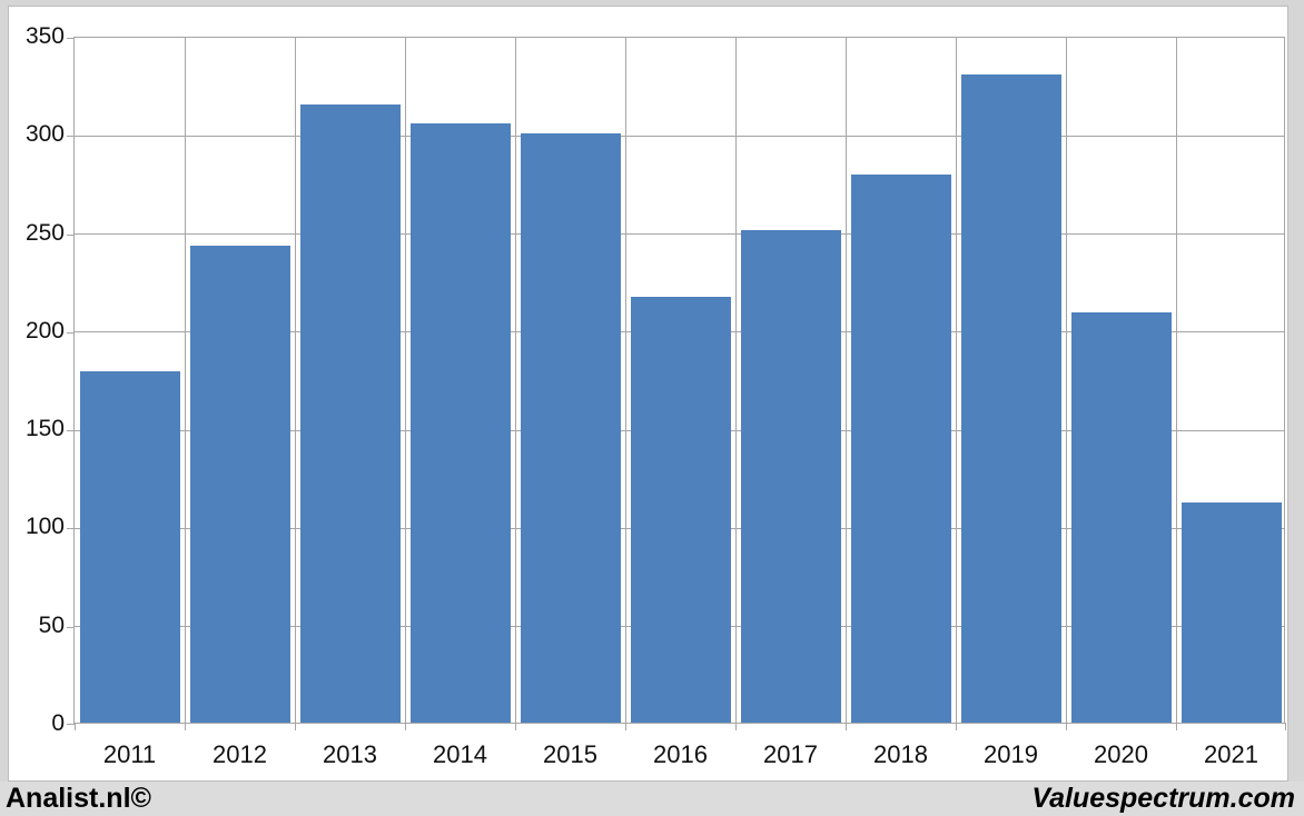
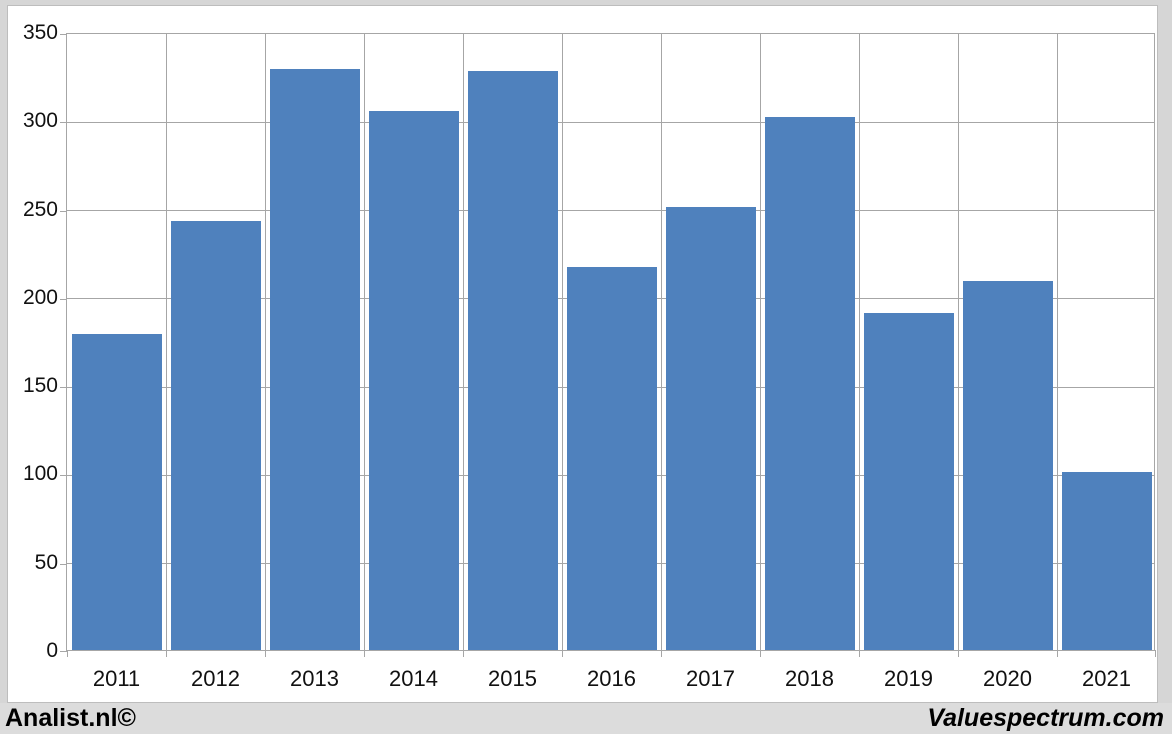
2013: 315 -> 329
2015: 300 -> 328
2018: 279 -> 302
2019: 330 -> 191
2021: 112 -> 101
